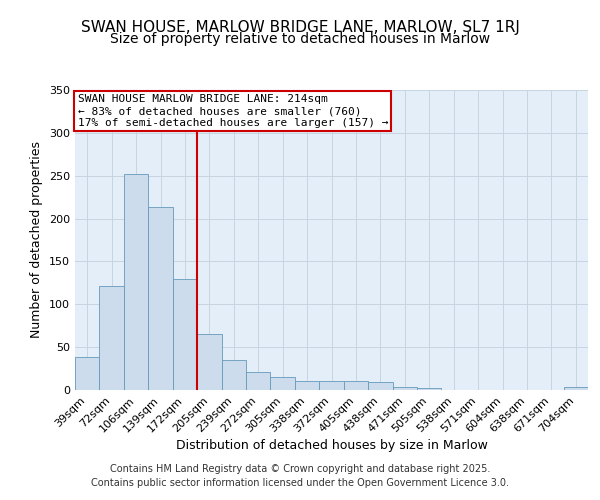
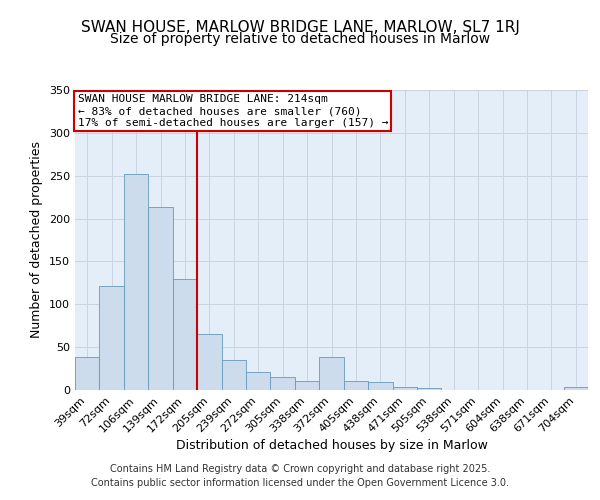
372sqm: 11 -> 38
